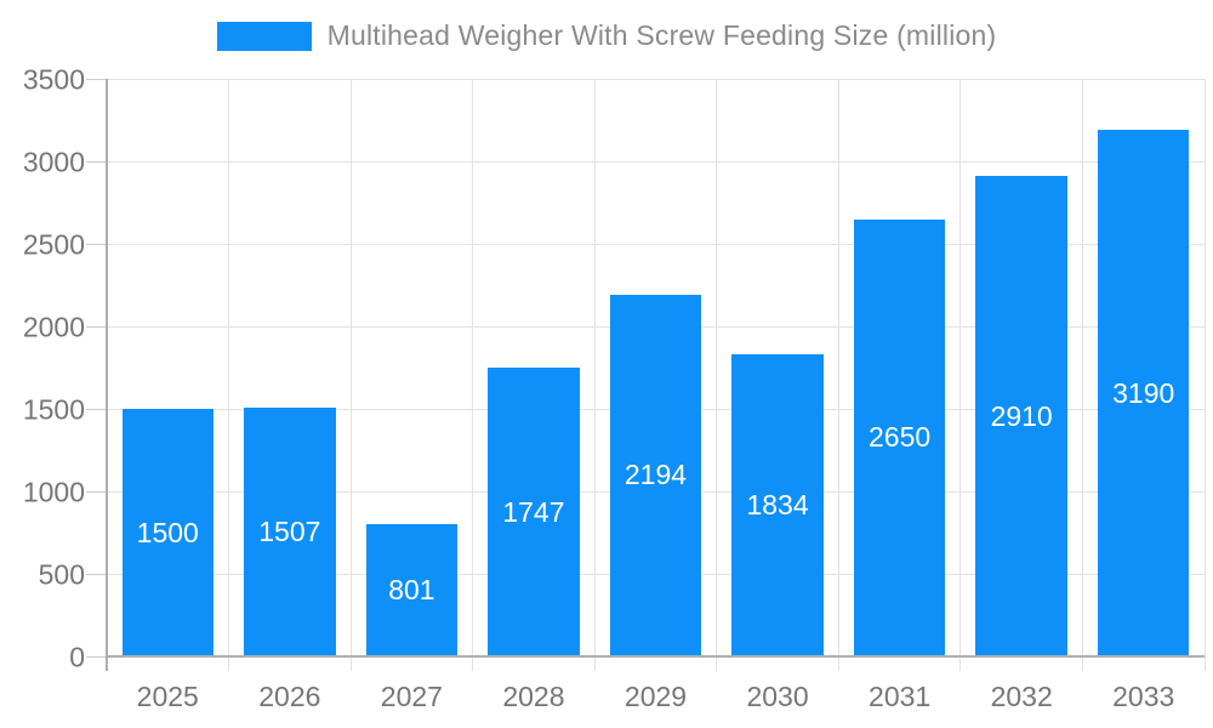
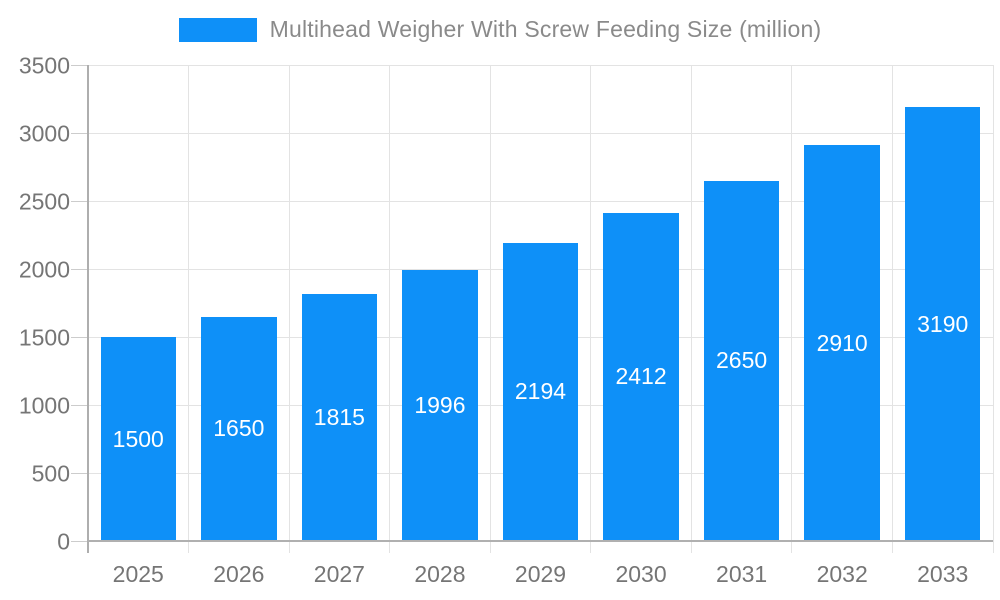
2026: 1507 -> 1650
2027: 801 -> 1815
2028: 1747 -> 1996
2030: 1834 -> 2412
